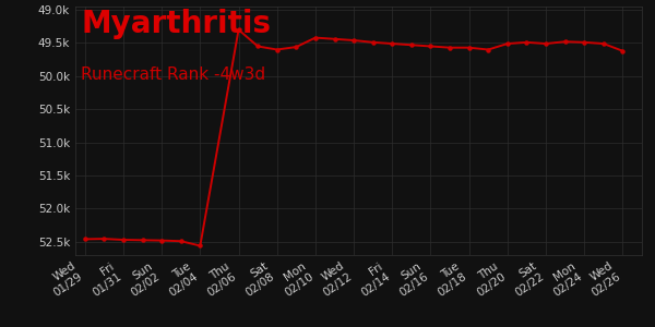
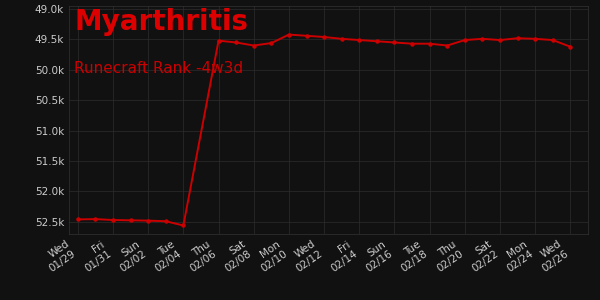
Thu 02/06: 49.30k -> 49.52k
